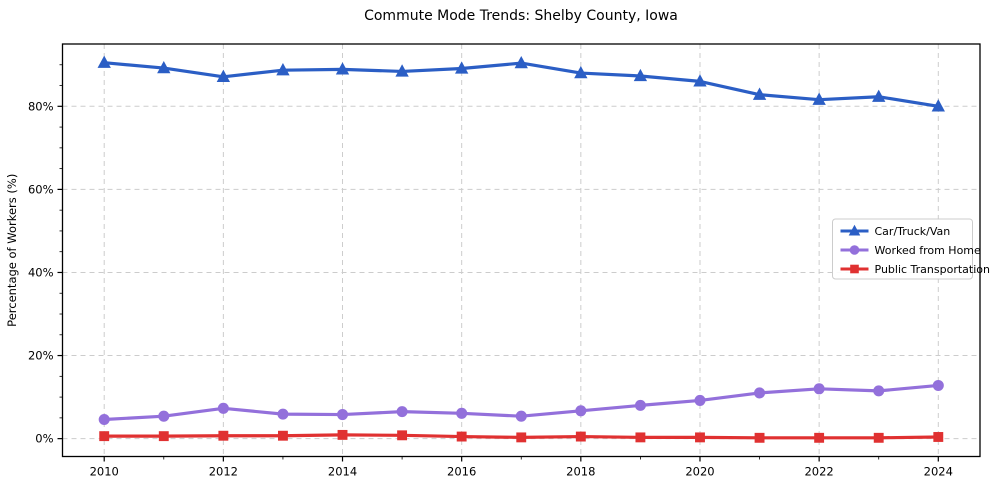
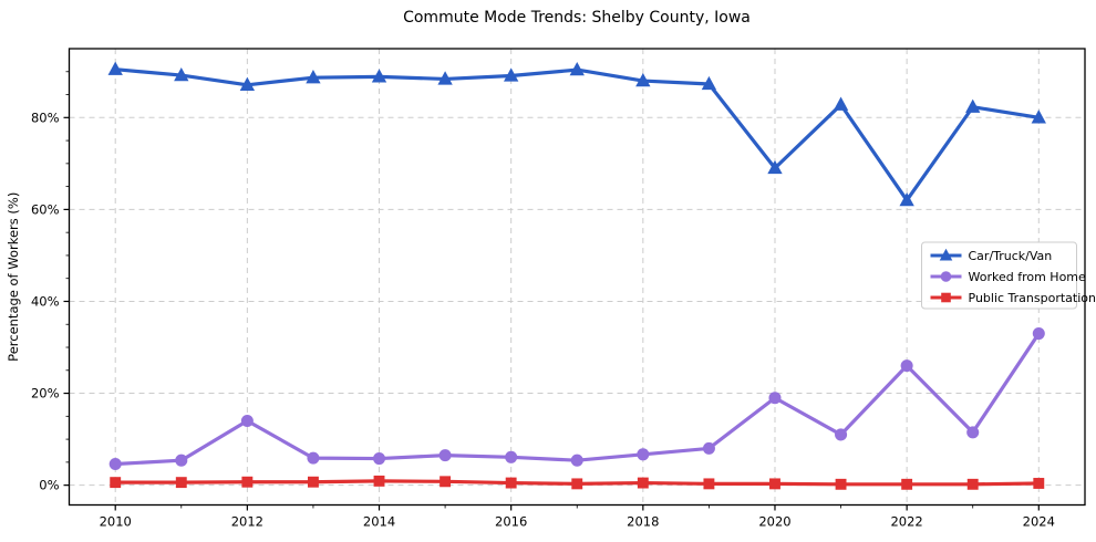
Worked from Home/2012: 7% -> 14%
Car/Truck/Van/2020: 86% -> 69%
Worked from Home/2020: 9% -> 19%
Car/Truck/Van/2022: 82% -> 62%
Worked from Home/2022: 12% -> 26%
Worked from Home/2024: 13% -> 33%
